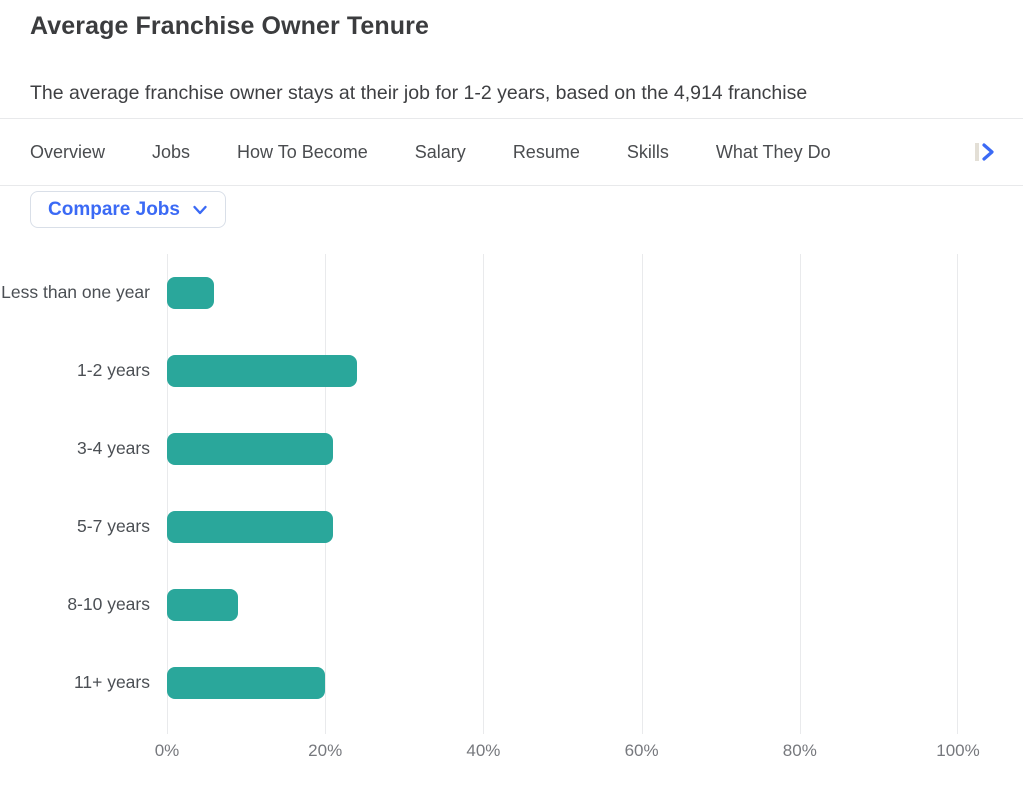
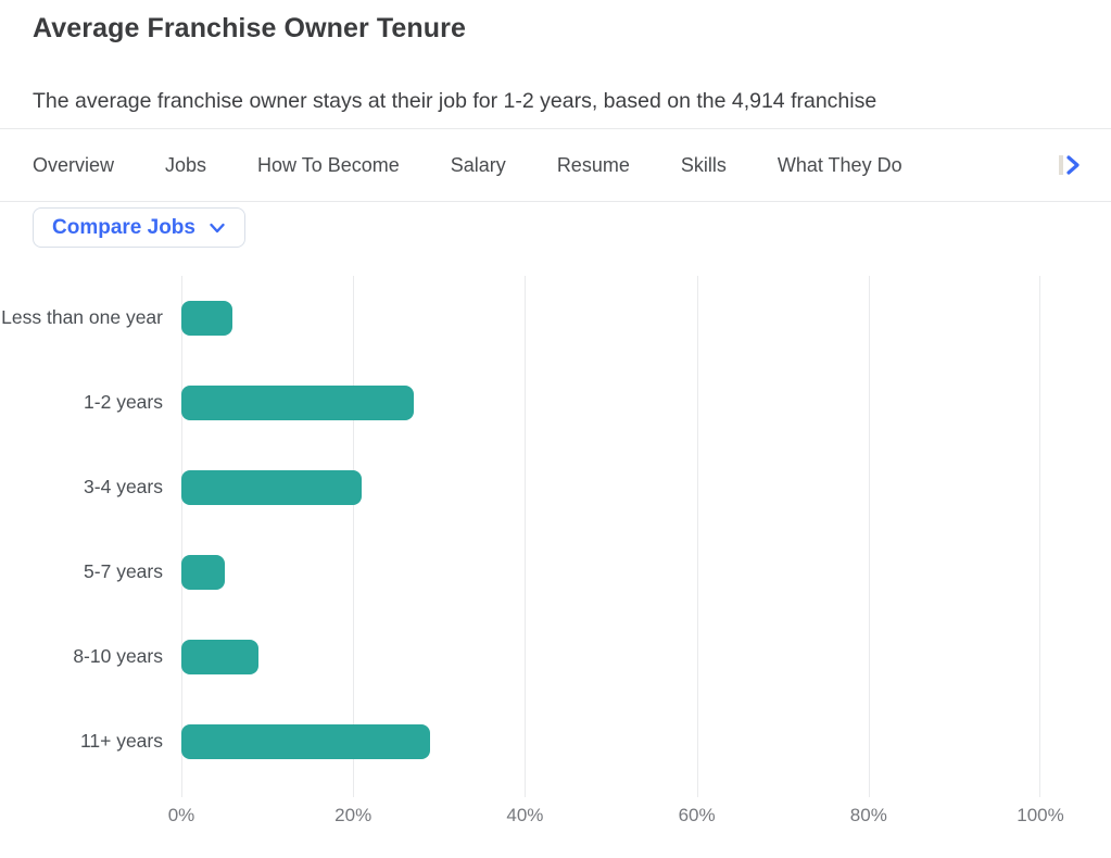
1-2 years: 24% -> 27%
5-7 years: 21% -> 5%
11+ years: 20% -> 29%
